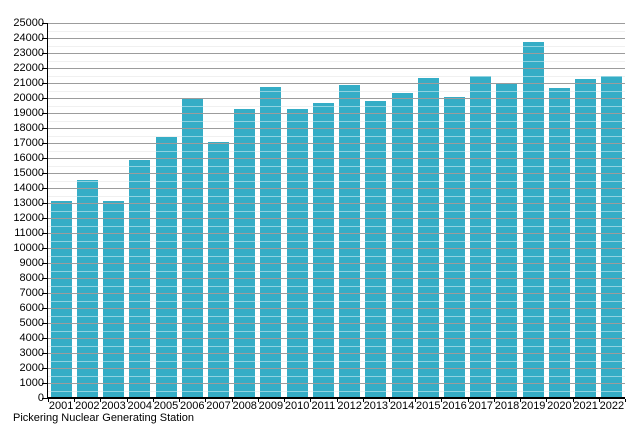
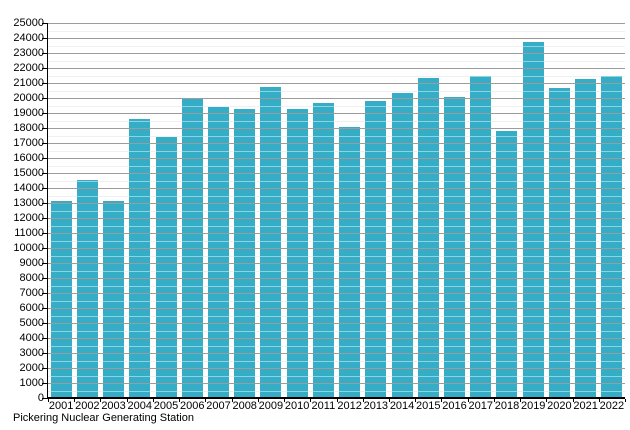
2004: 15900 -> 18600
2007: 17000 -> 19400
2012: 20900 -> 18100
2018: 21000 -> 17800
